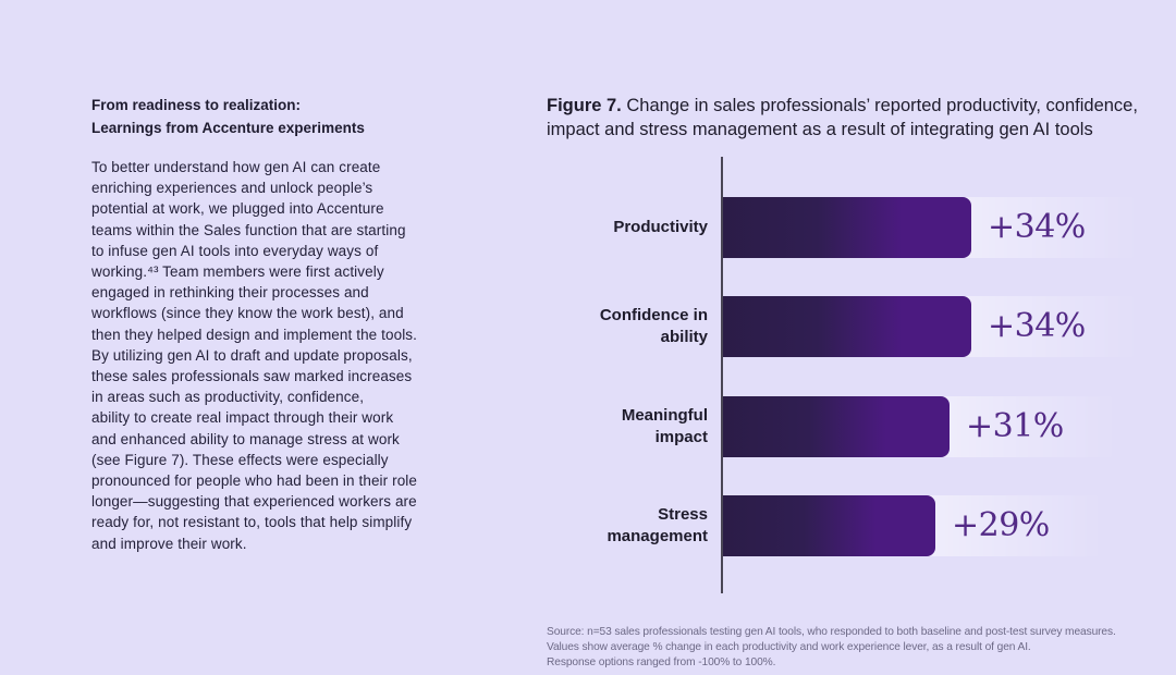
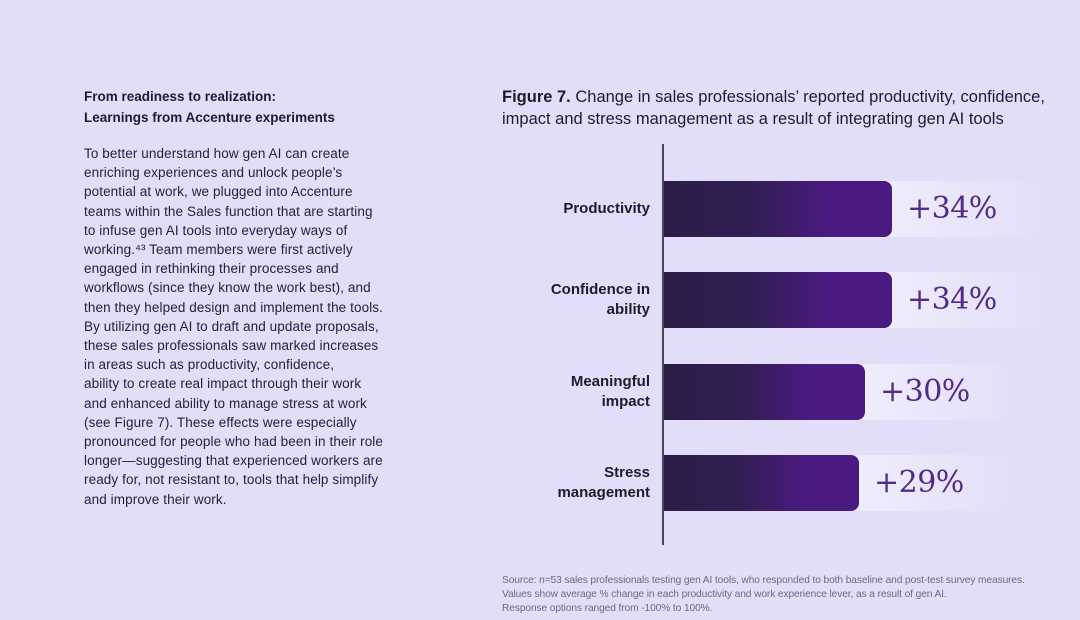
Meaningful impact: +31% -> +30%
